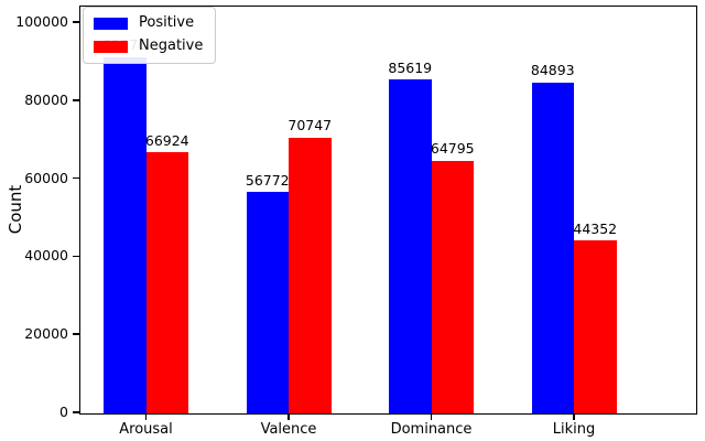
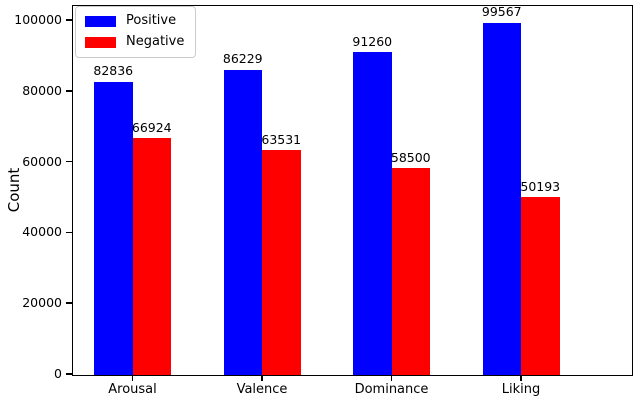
Positive/Arousal: 91376 -> 82836
Positive/Valence: 56772 -> 86229
Negative/Valence: 70747 -> 63531
Positive/Dominance: 85619 -> 91260
Negative/Dominance: 64795 -> 58500
Positive/Liking: 84893 -> 99567
Negative/Liking: 44352 -> 50193
